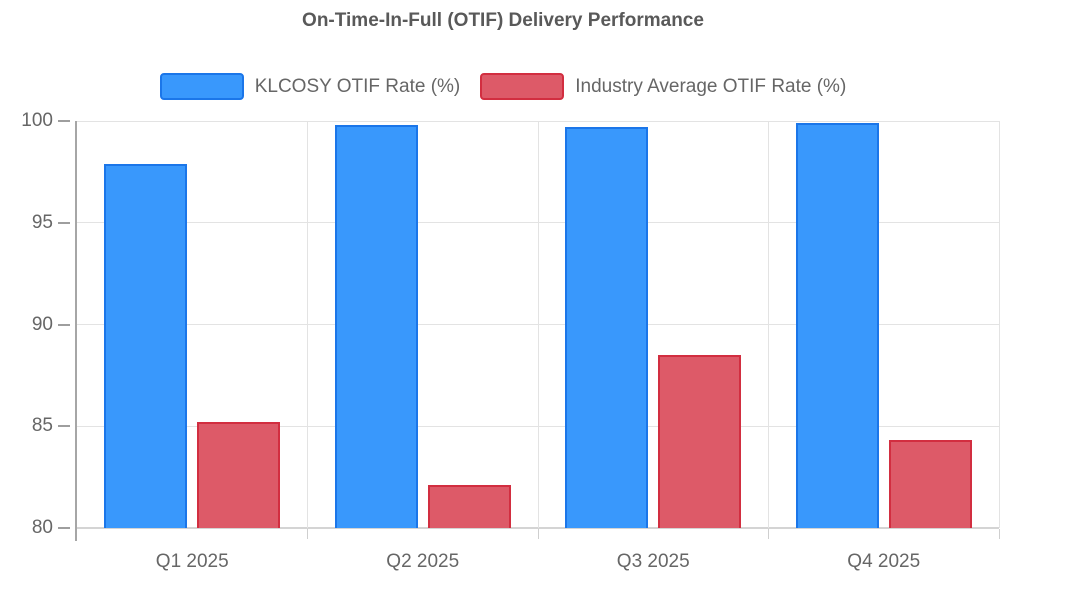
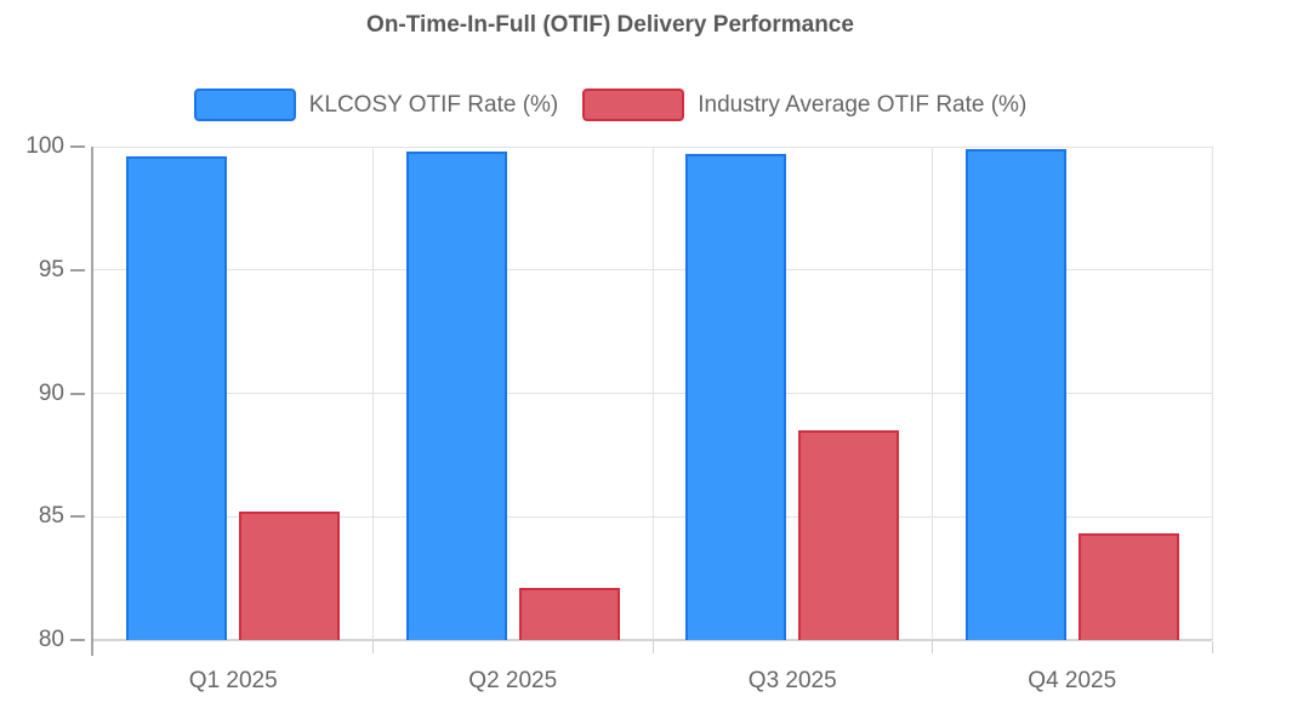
KLCOSY OTIF Rate (%)/Q1 2025: 97.9 -> 99.6
